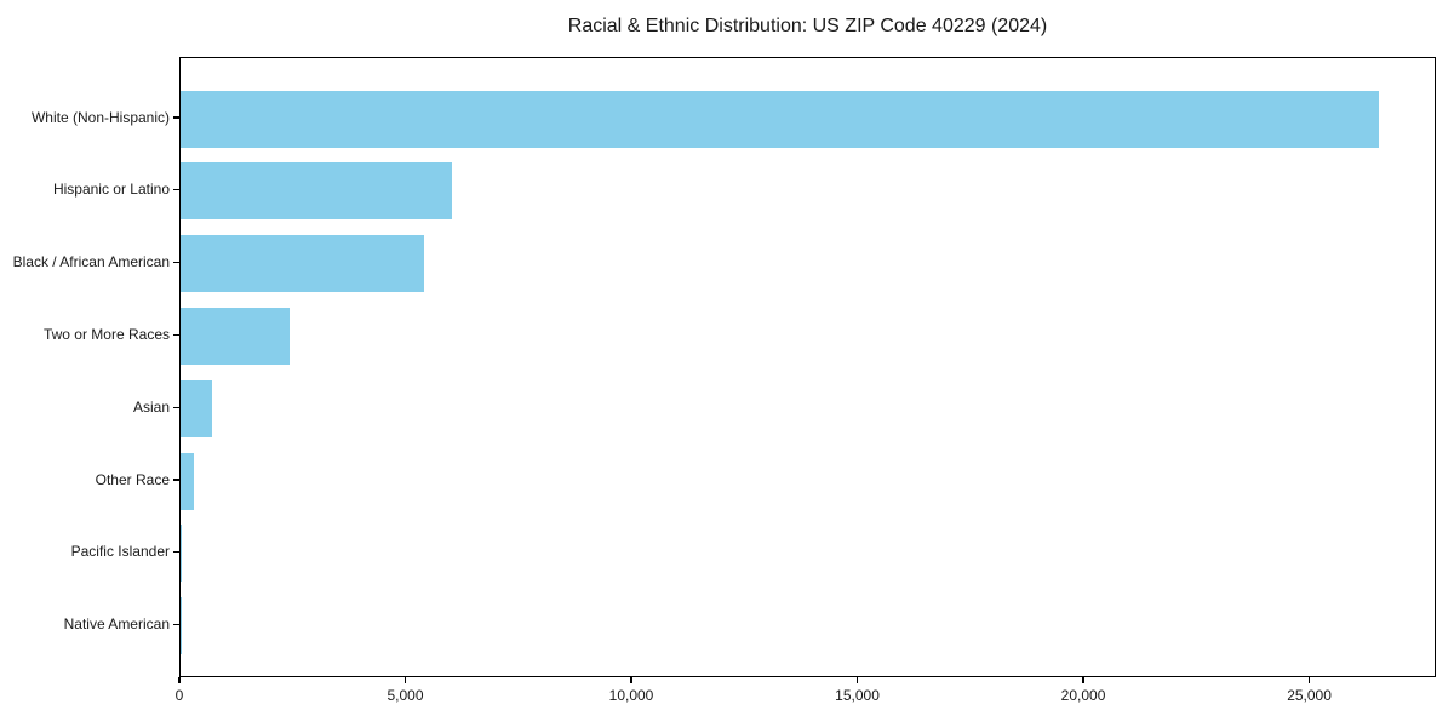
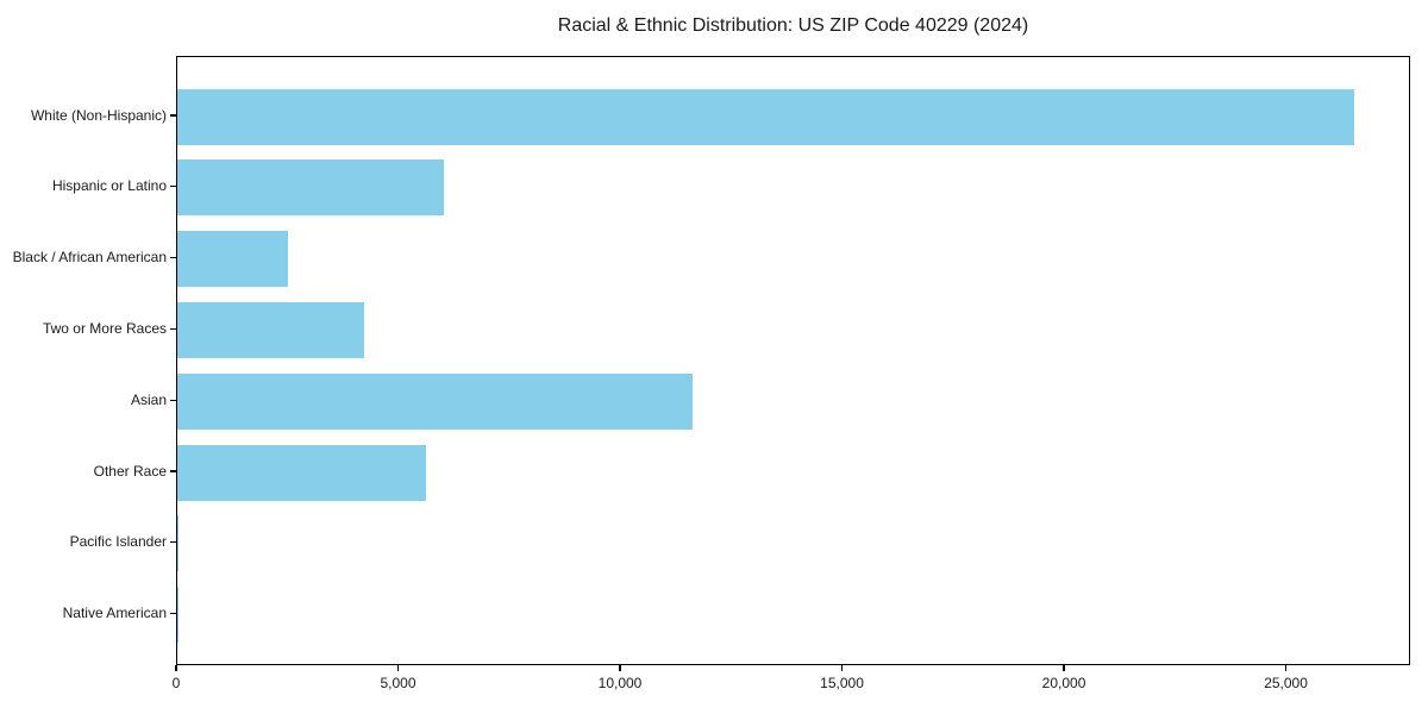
Black / African American: 5400 -> 2500
Two or More Races: 2400 -> 4200
Asian: 700 -> 11600
Other Race: 300 -> 5600
